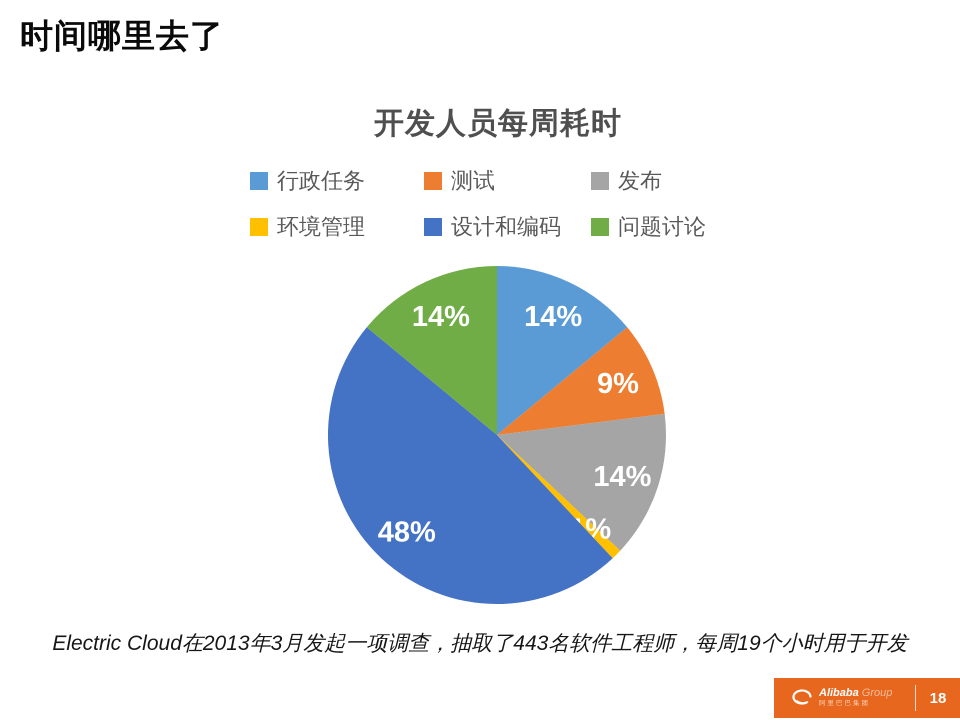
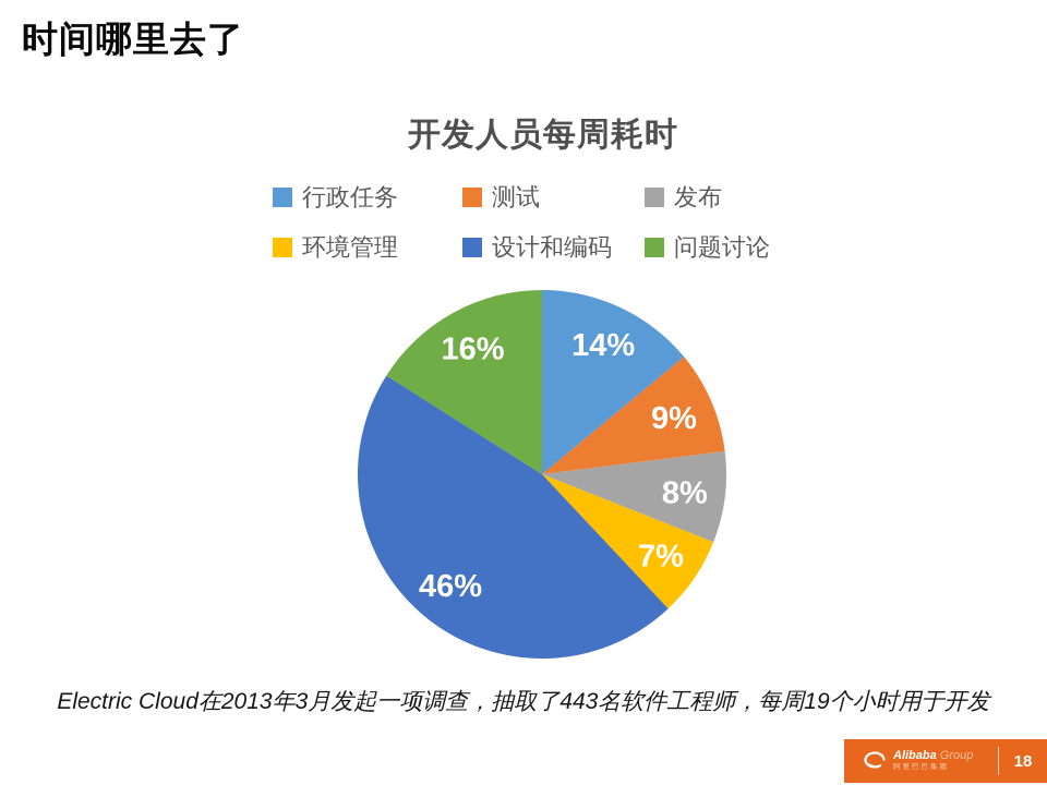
发布: 14% -> 8%
环境管理: 1% -> 7%
设计和编码: 48% -> 46%
问题讨论: 14% -> 16%
